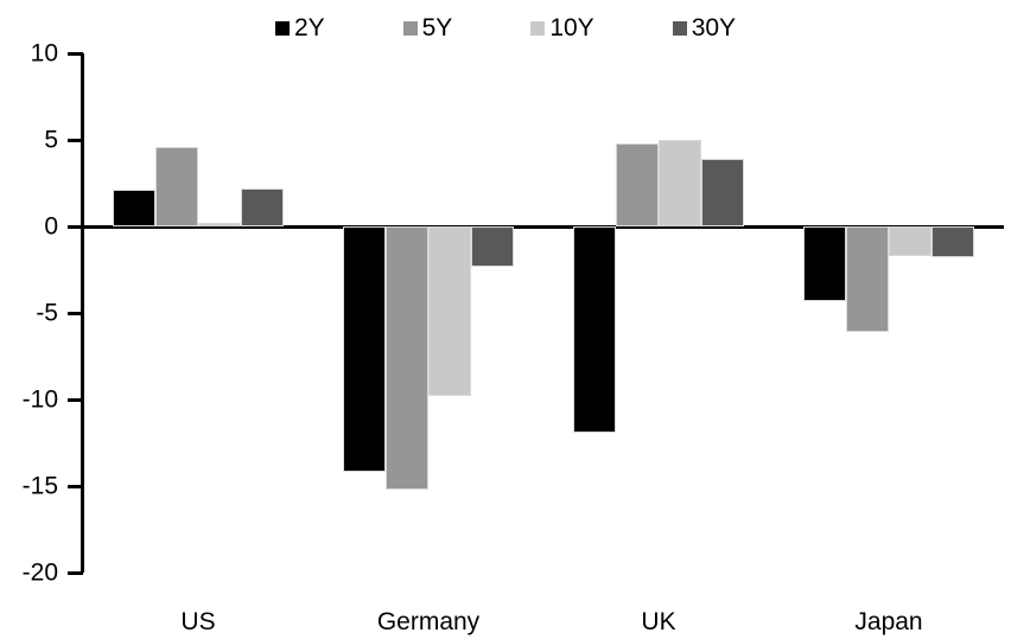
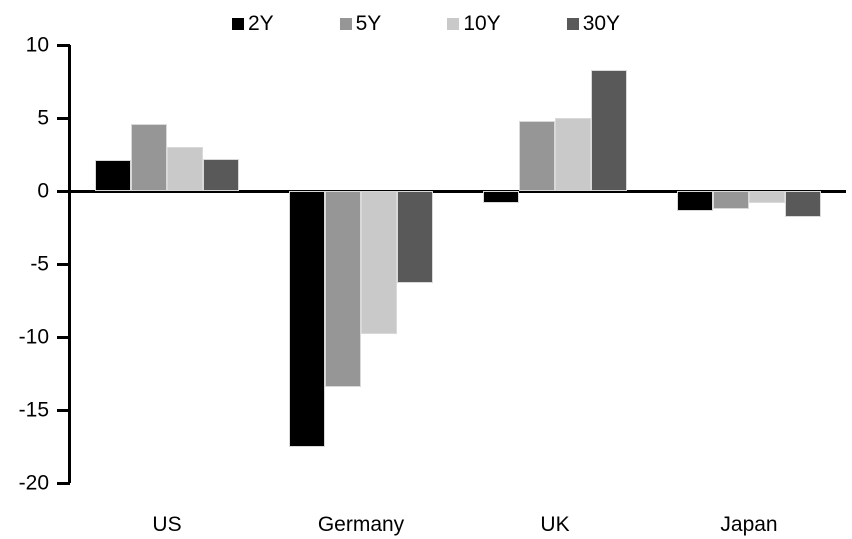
10Y/US: 0.2 -> 3.0
2Y/Germany: -14.2 -> -17.5
5Y/Germany: -15.2 -> -13.4
30Y/Germany: -2.3 -> -6.3
2Y/UK: -11.9 -> -0.8
30Y/UK: 3.9 -> 8.3
2Y/Japan: -4.3 -> -1.4
5Y/Japan: -6.1 -> -1.2
10Y/Japan: -1.7 -> -0.8
